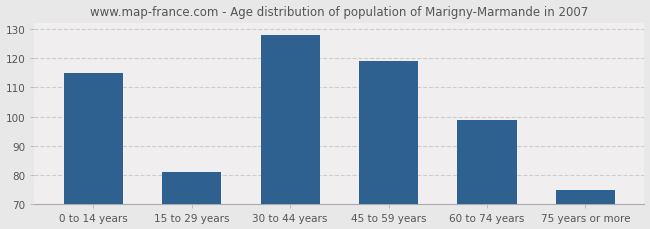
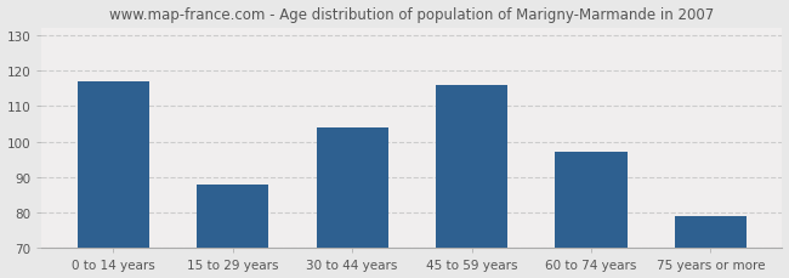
0 to 14 years: 115 -> 117
15 to 29 years: 81 -> 88
30 to 44 years: 128 -> 104
45 to 59 years: 119 -> 116
60 to 74 years: 99 -> 97
75 years or more: 75 -> 79
